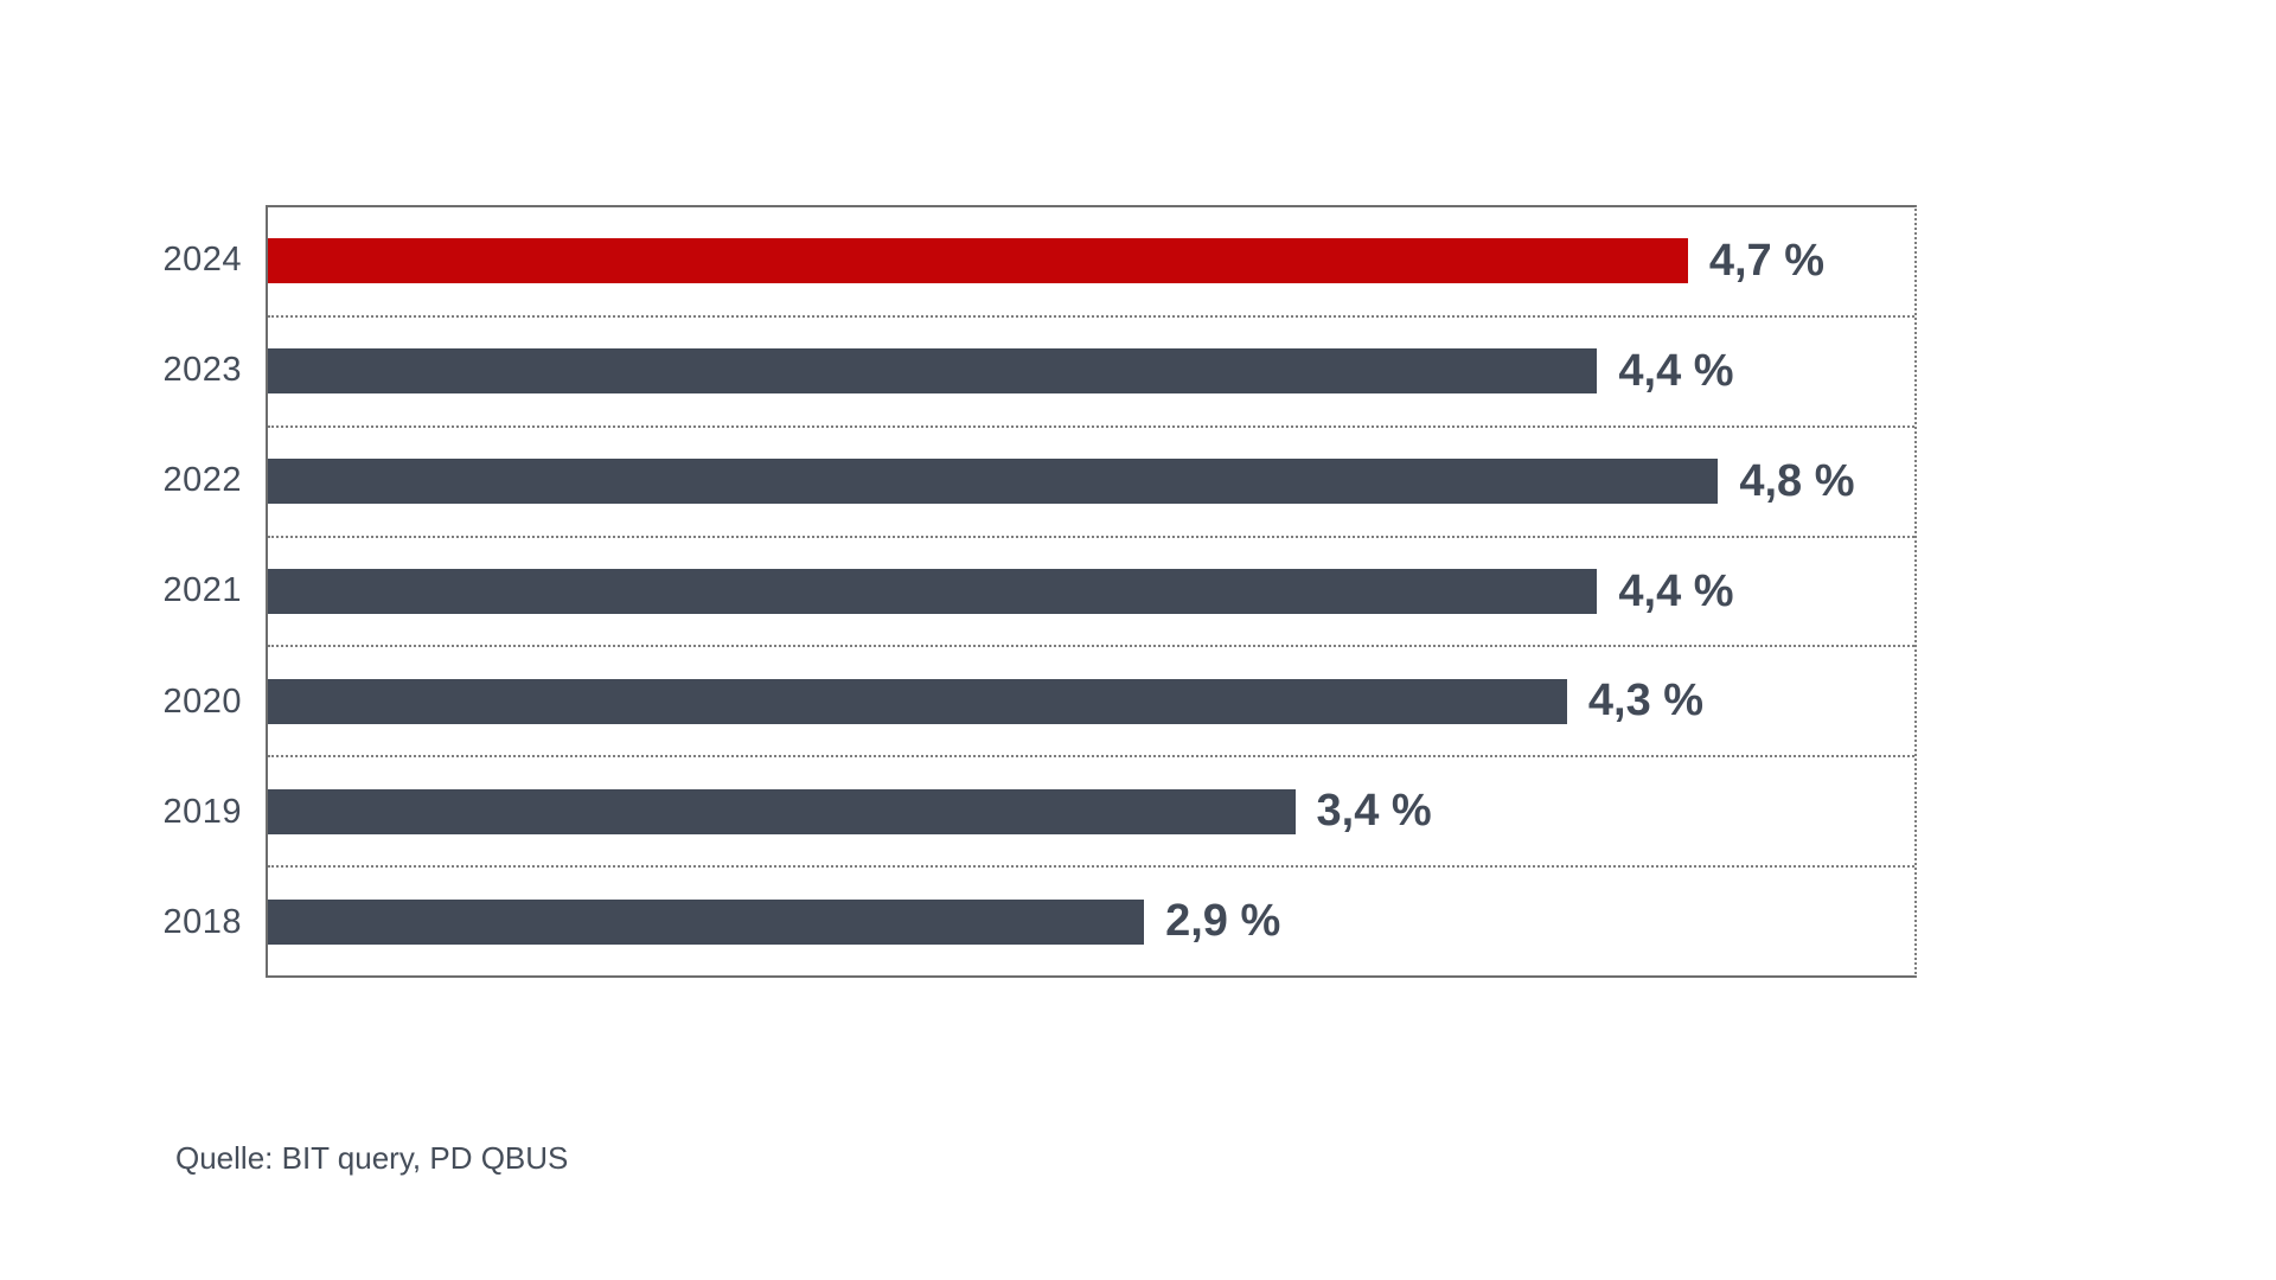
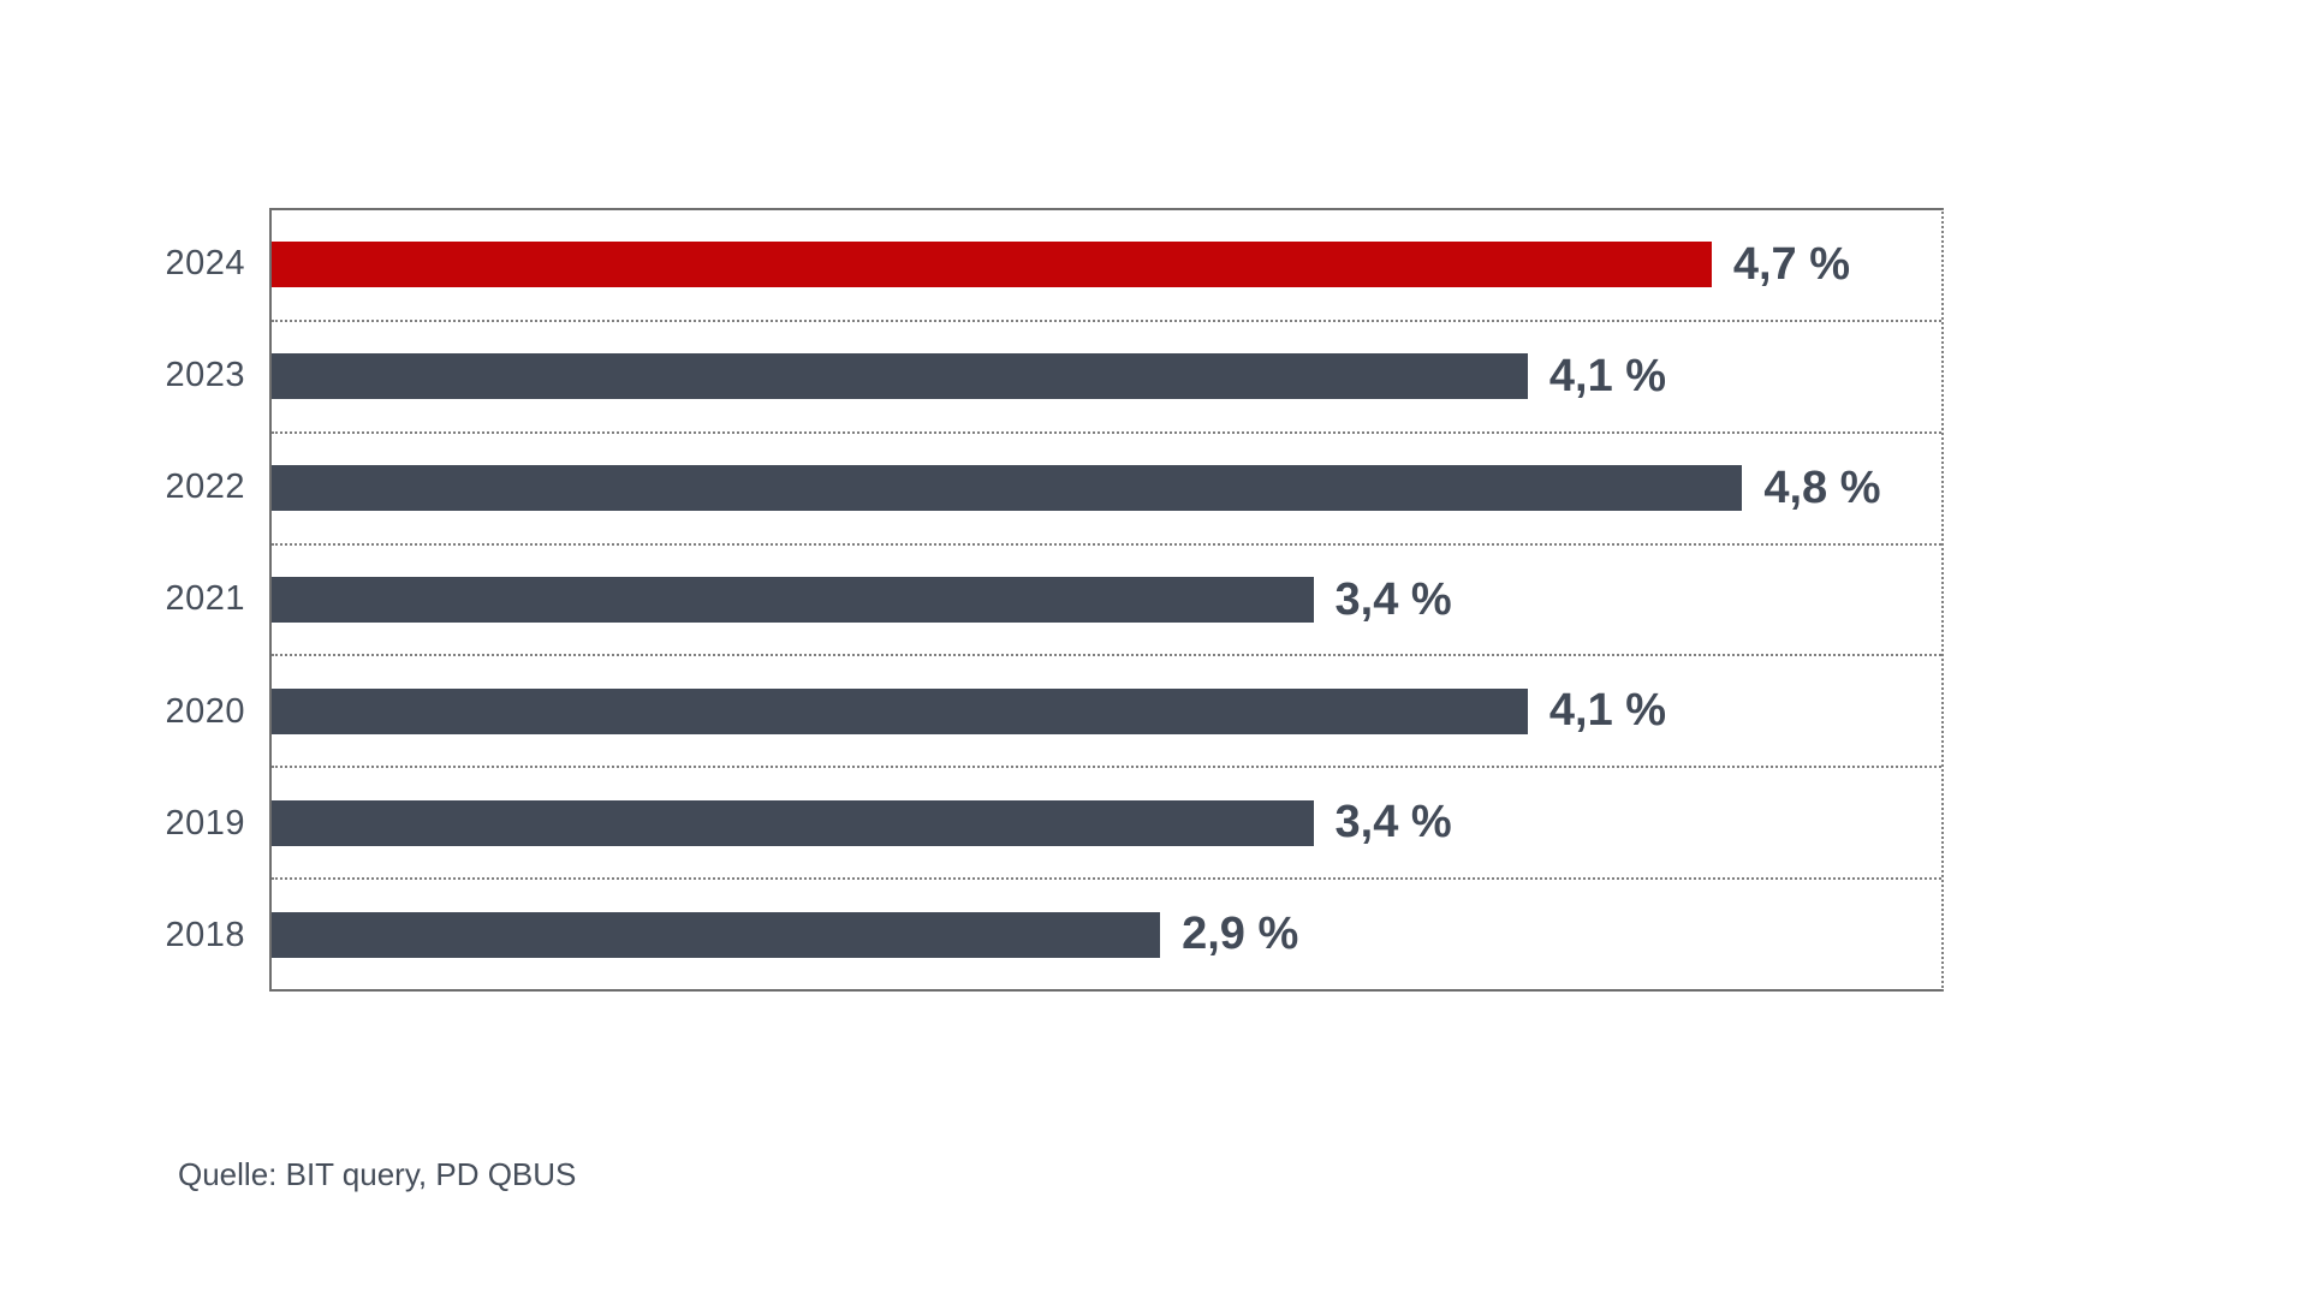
2023: 4,4 -> 4,1
2021: 4,4 -> 3,4
2020: 4,3 -> 4,1
